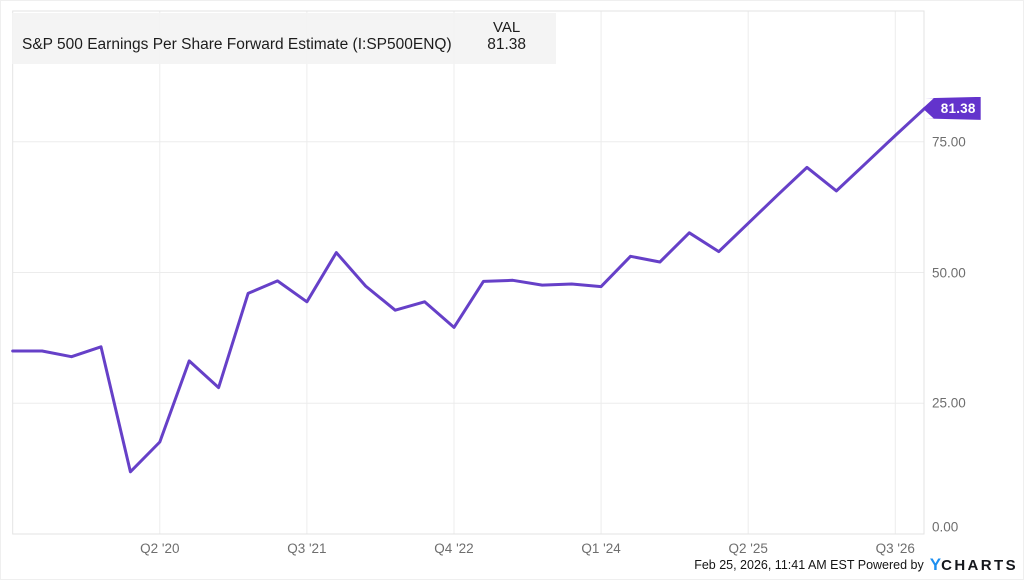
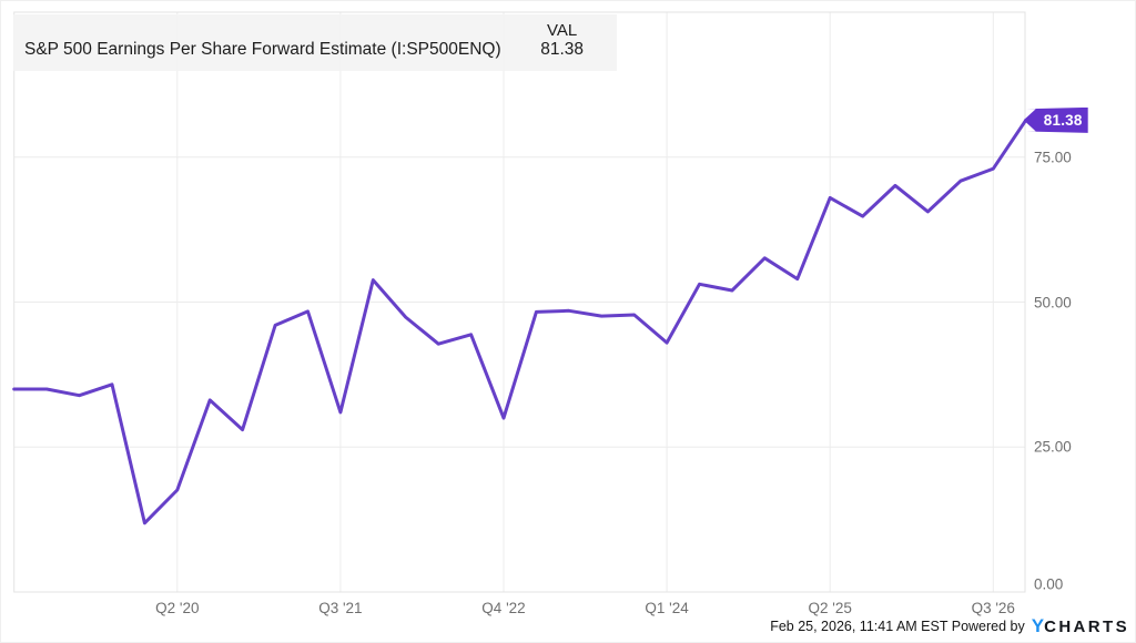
Q3 '21: 44 -> 31
Q4 '22: 40 -> 30
Q1 '24: 47 -> 43
Q2 '25: 59 -> 68
Q3 '26: 76 -> 73
